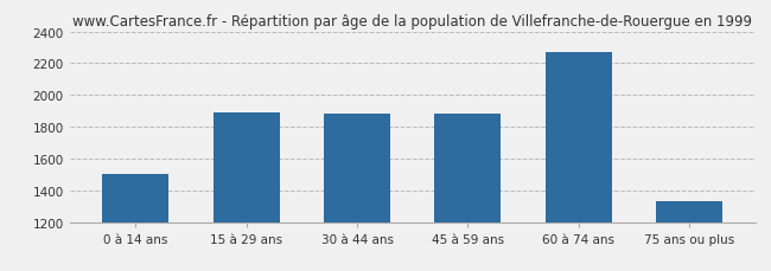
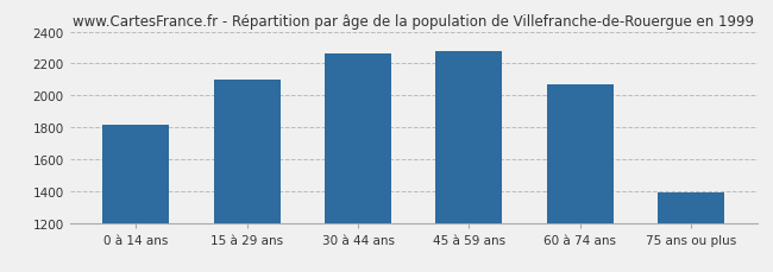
0 à 14 ans: 1500 -> 1820
15 à 29 ans: 1890 -> 2100
30 à 44 ans: 1880 -> 2260
45 à 59 ans: 1880 -> 2280
60 à 74 ans: 2270 -> 2070
75 ans ou plus: 1330 -> 1390
